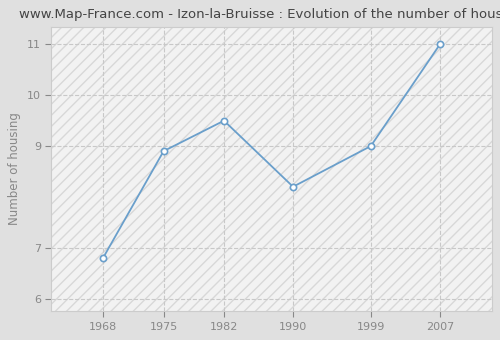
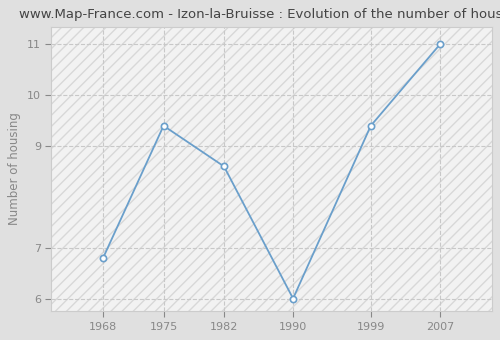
1975: 8.9 -> 9.4
1982: 9.5 -> 8.6
1990: 8.2 -> 6.0
1999: 9.0 -> 9.4
